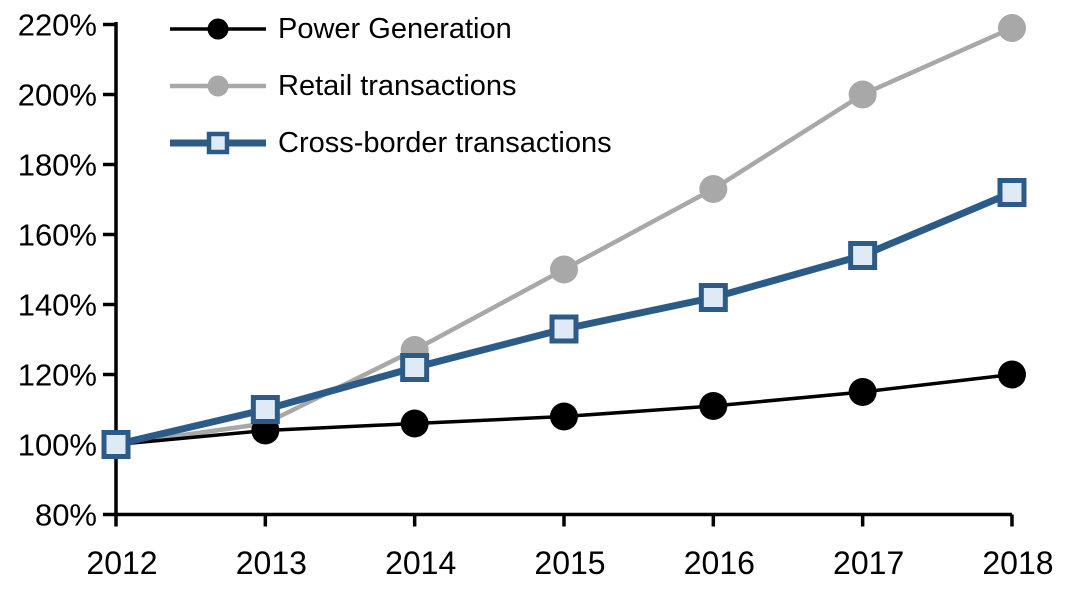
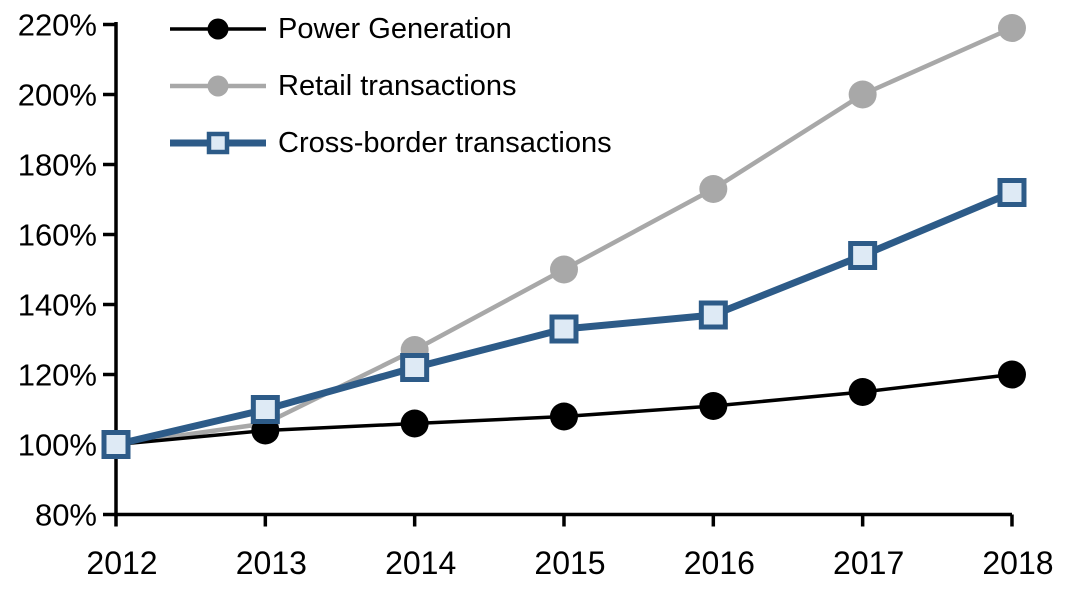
Cross-border transactions/2016: 142% -> 137%
